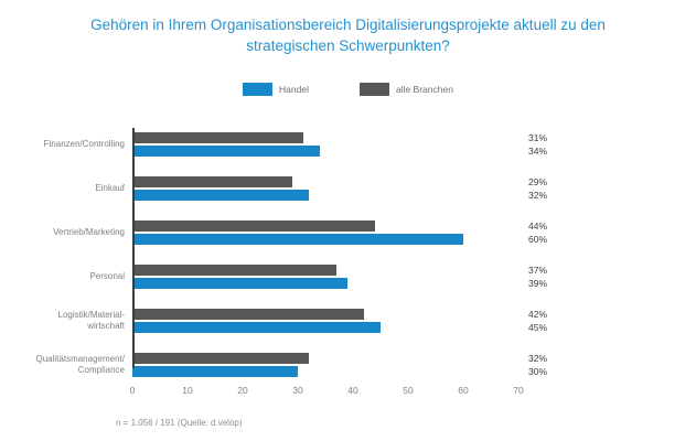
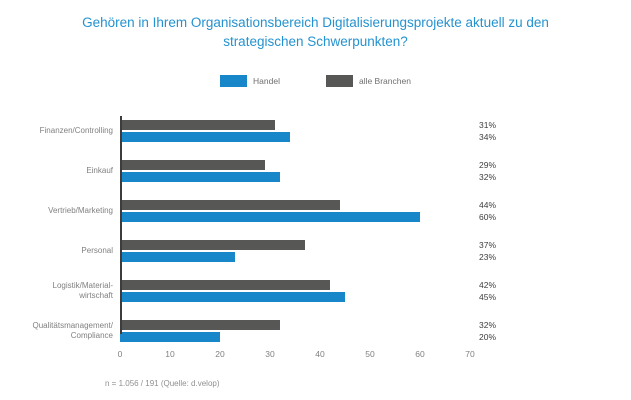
Handel/Personal: 39% -> 23%
Handel/Qualitätsmanagement/ Compliance: 30% -> 20%
